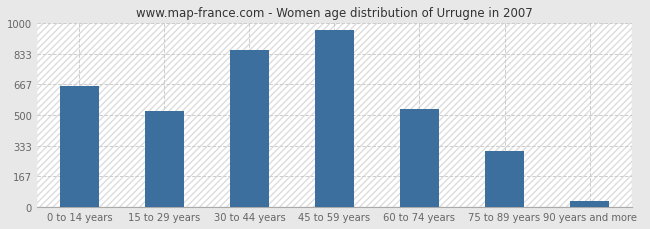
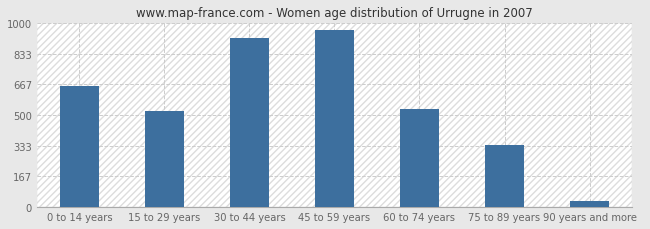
30 to 44 years: 860 -> 920
75 to 89 years: 300 -> 340
